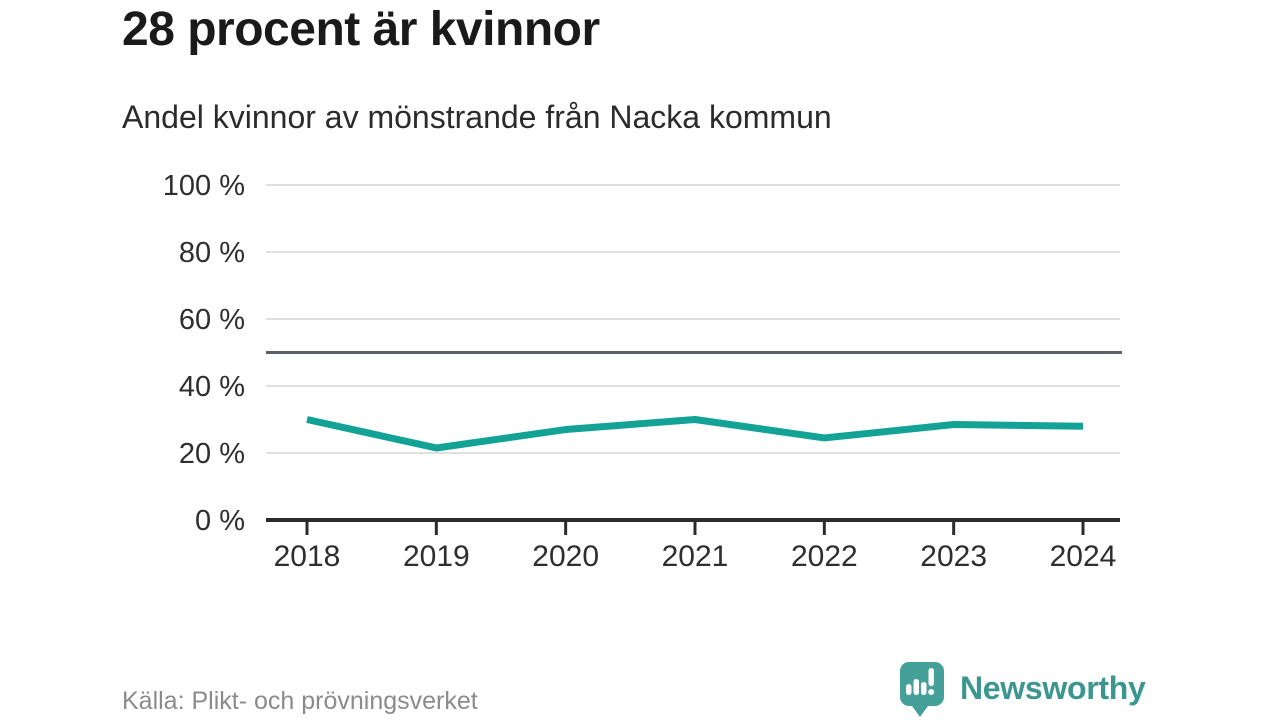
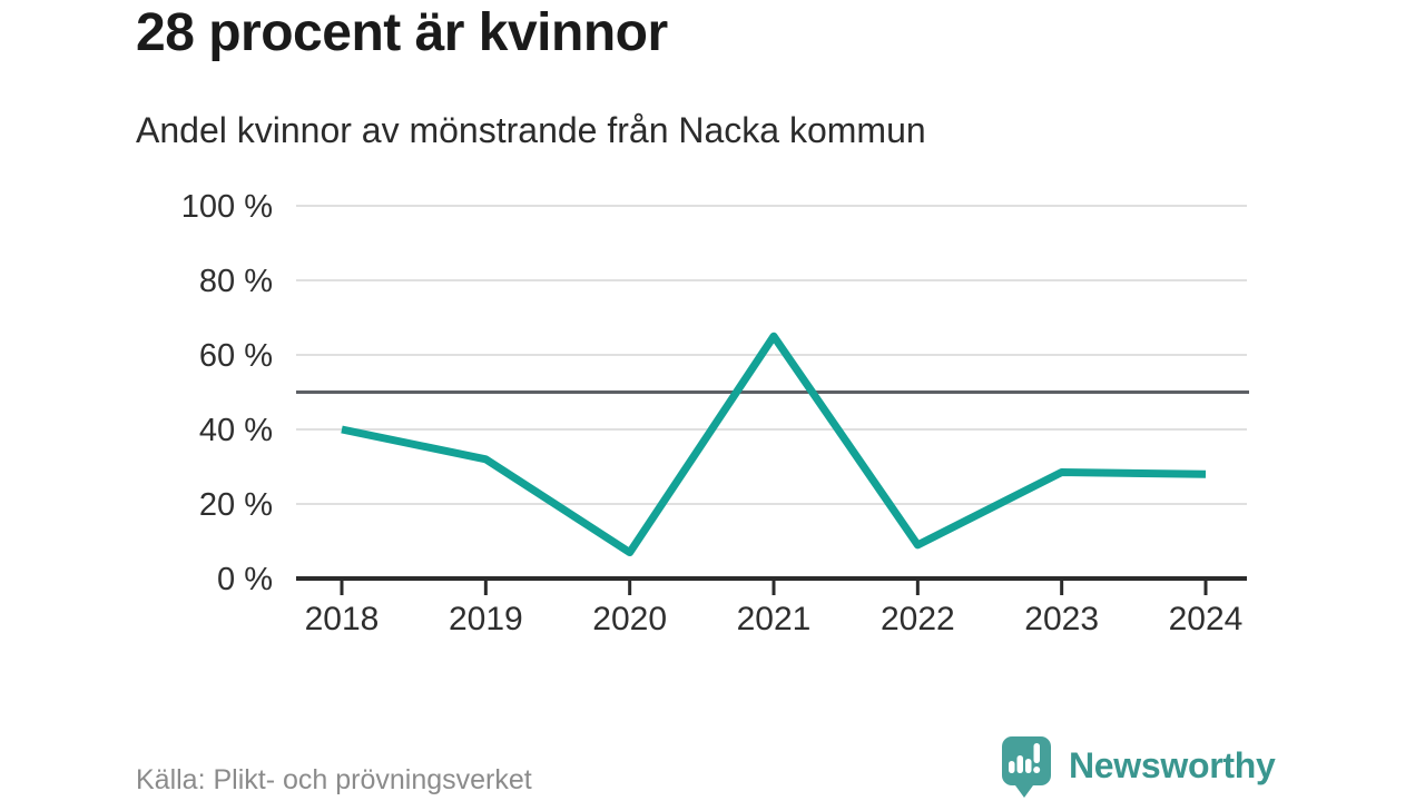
2018: 30% -> 40%
2019: 22% -> 32%
2020: 27% -> 7%
2021: 30% -> 65%
2022: 24% -> 9%
